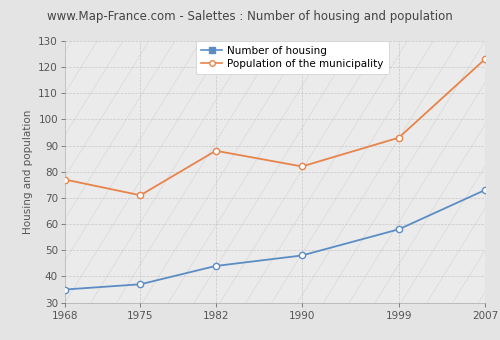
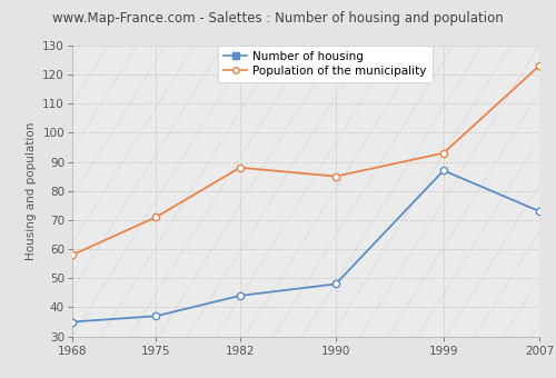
Population of the municipality/1968: 77 -> 58
Population of the municipality/1990: 82 -> 85
Number of housing/1999: 58 -> 87
